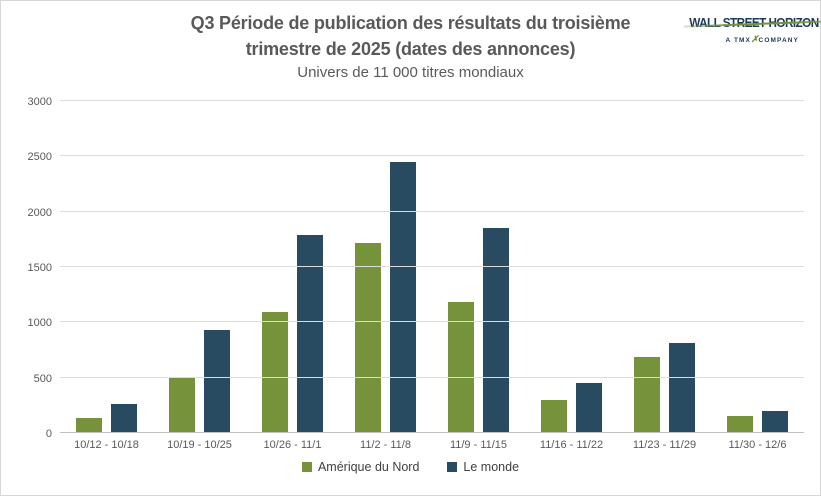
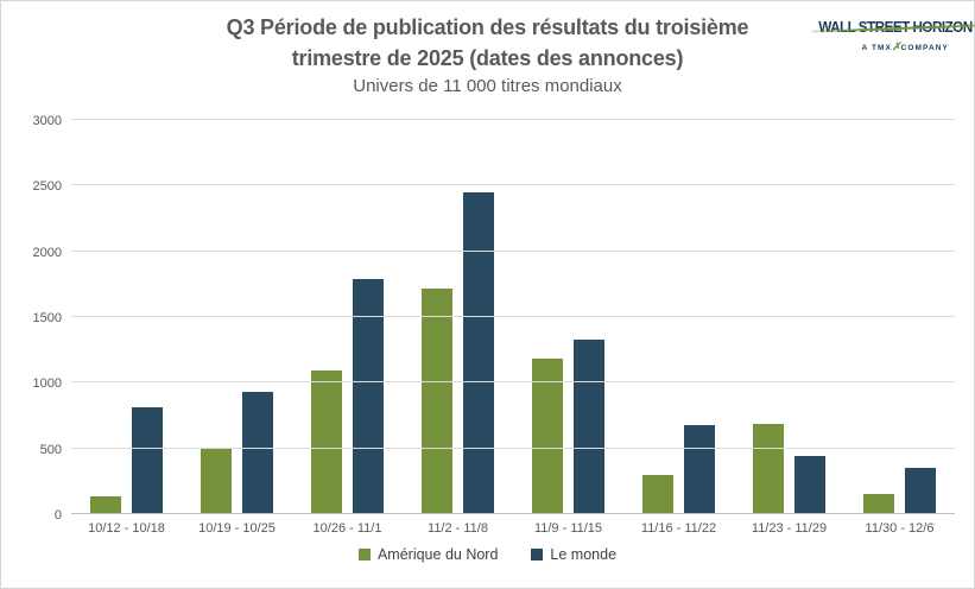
Le monde/10/12 - 10/18: 260 -> 810
Le monde/11/9 - 11/15: 1850 -> 1330
Le monde/11/16 - 11/22: 450 -> 680
Le monde/11/23 - 11/29: 810 -> 440
Le monde/11/30 - 12/6: 200 -> 350
